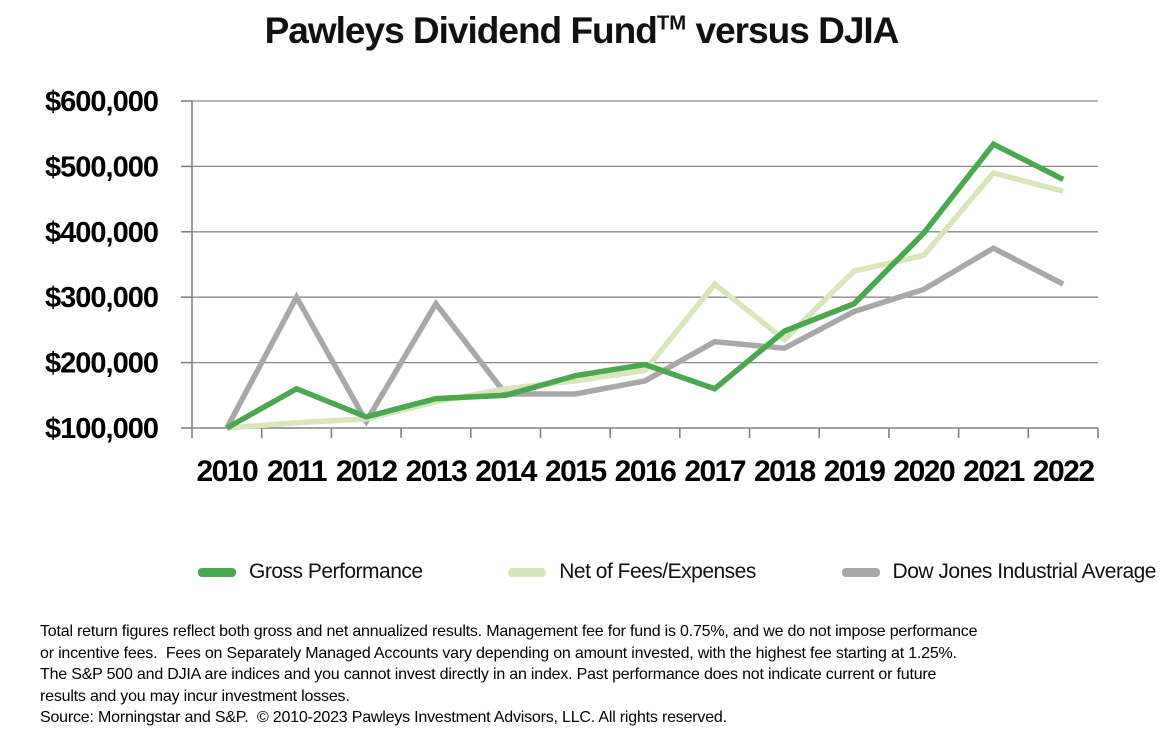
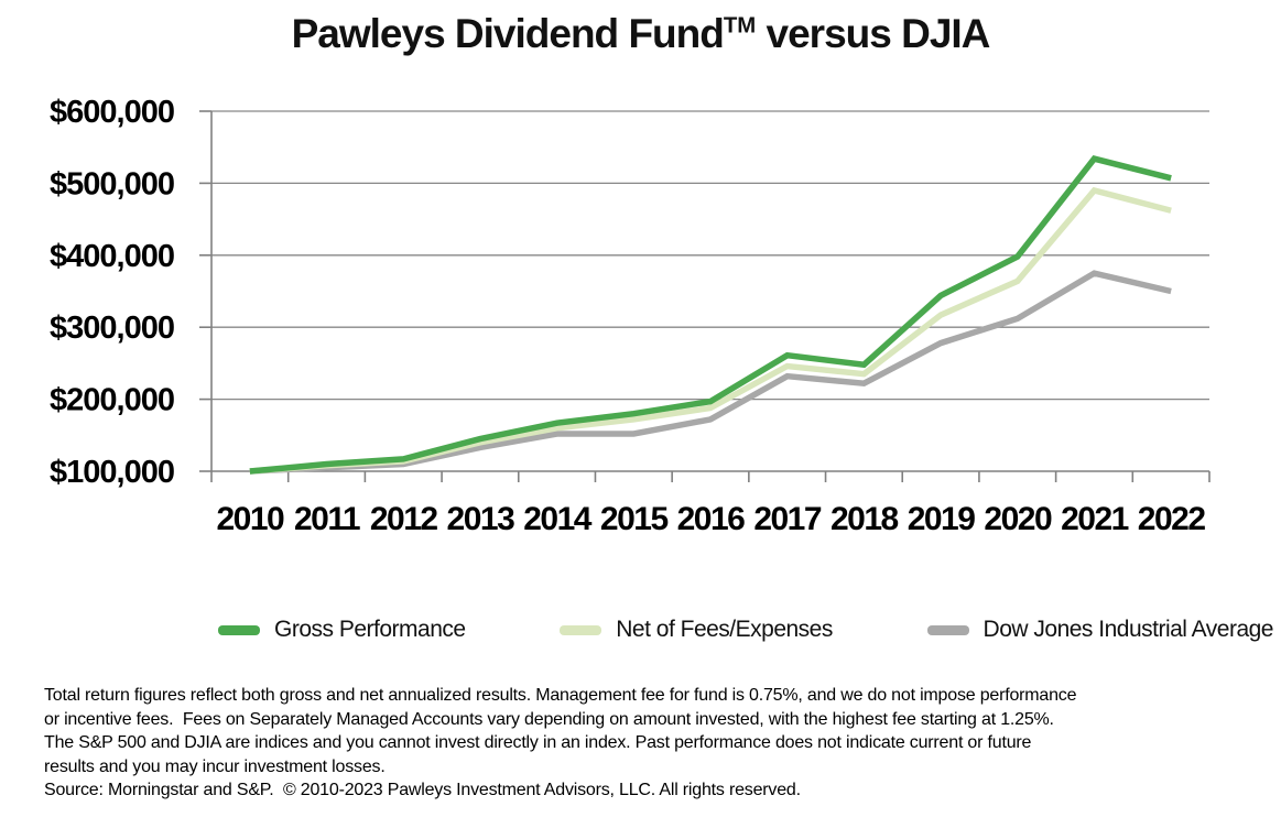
Gross Performance/2011: $160000 -> $110000
Dow Jones Industrial Average/2011: $300000 -> $100000
Dow Jones Industrial Average/2013: $290000 -> $130000
Gross Performance/2014: $150000 -> $170000
Gross Performance/2017: $160000 -> $260000
Net of Fees/Expenses/2017: $320000 -> $250000
Gross Performance/2019: $290000 -> $340000
Net of Fees/Expenses/2019: $340000 -> $320000
Gross Performance/2022: $480000 -> $510000
Dow Jones Industrial Average/2022: $320000 -> $350000
